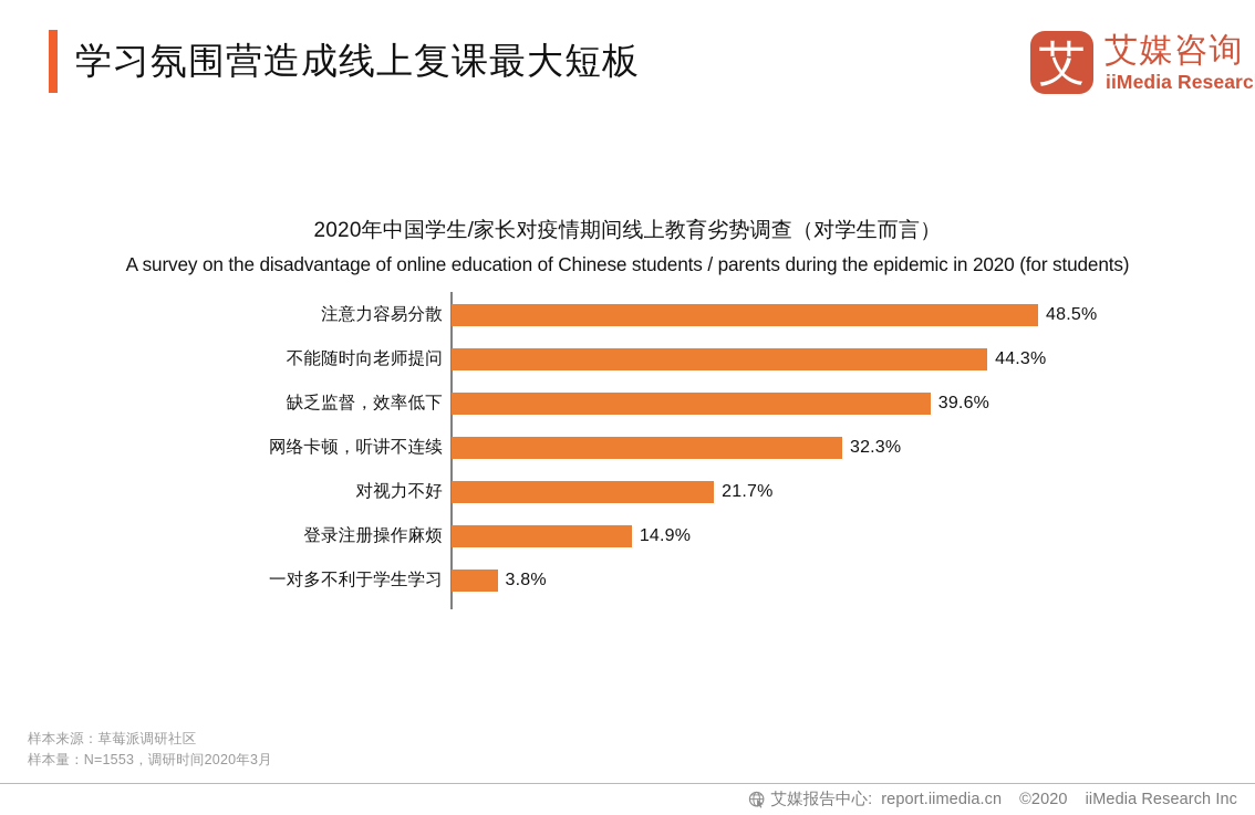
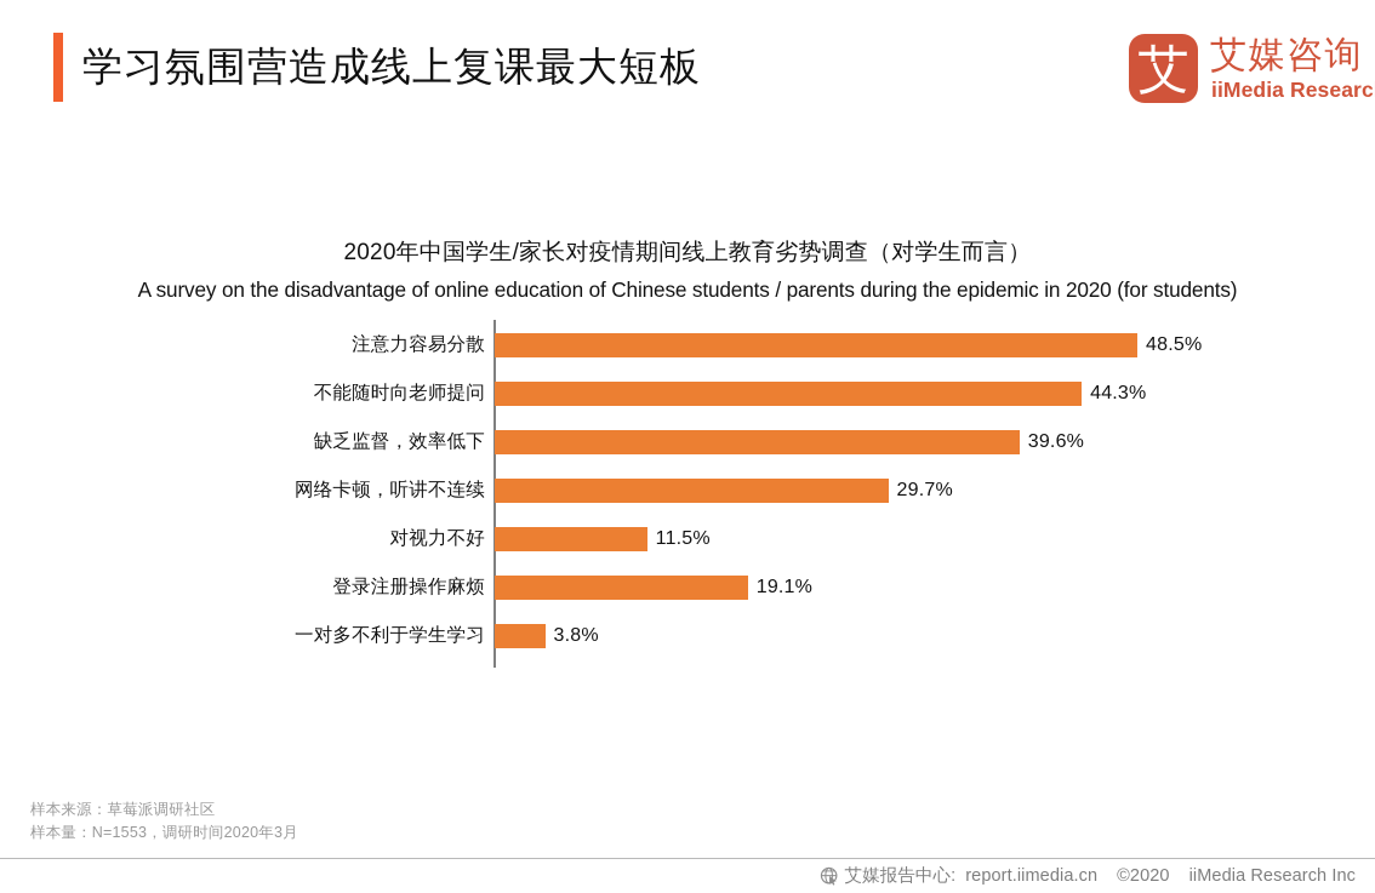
网络卡顿，听讲不连续: 32.3% -> 29.7%
对视力不好: 21.7% -> 11.5%
登录注册操作麻烦: 14.9% -> 19.1%
